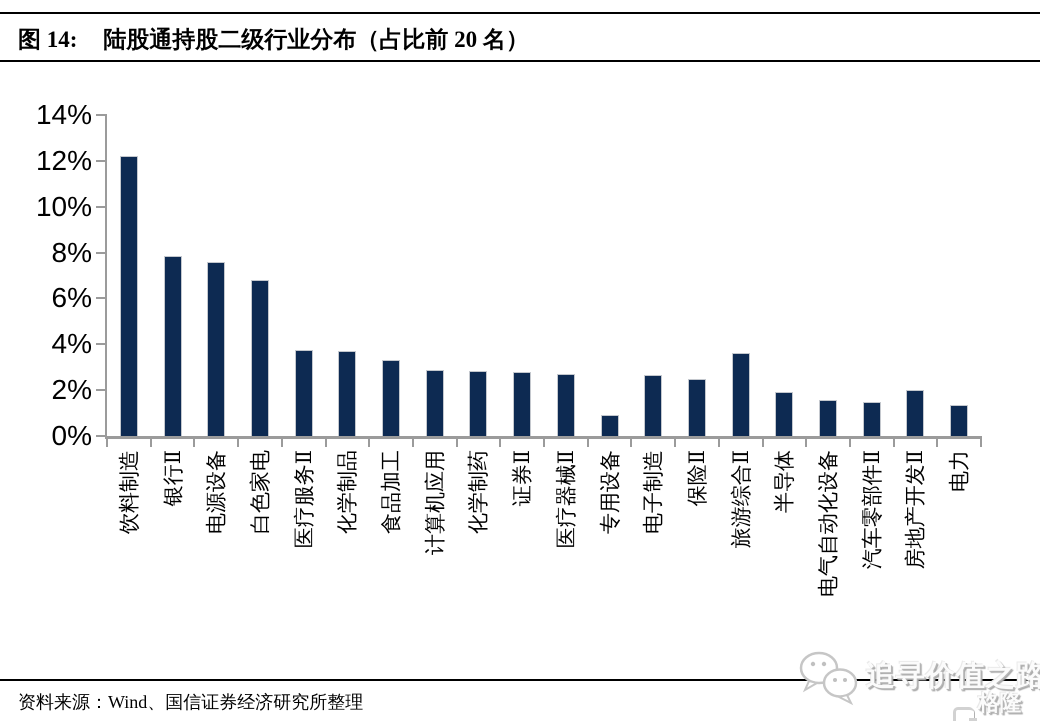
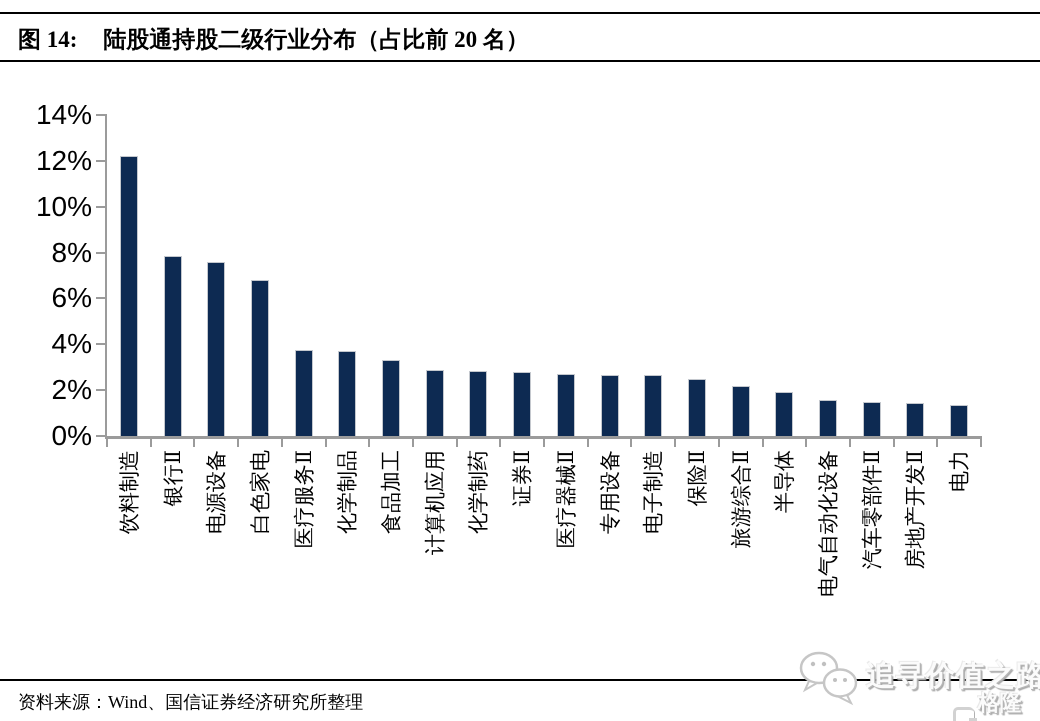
专用设备: 0.9% -> 2.7%
旅游综合Ⅱ: 3.6% -> 2.2%
房地产开发Ⅱ: 2.0% -> 1.4%
